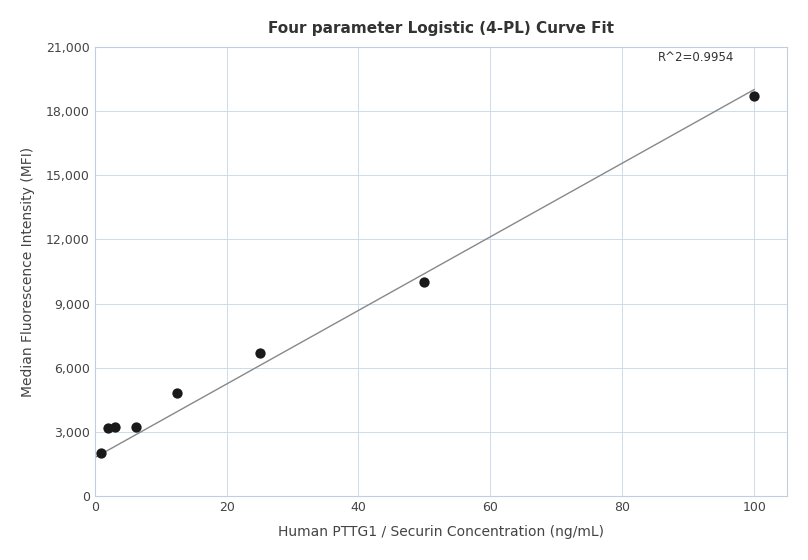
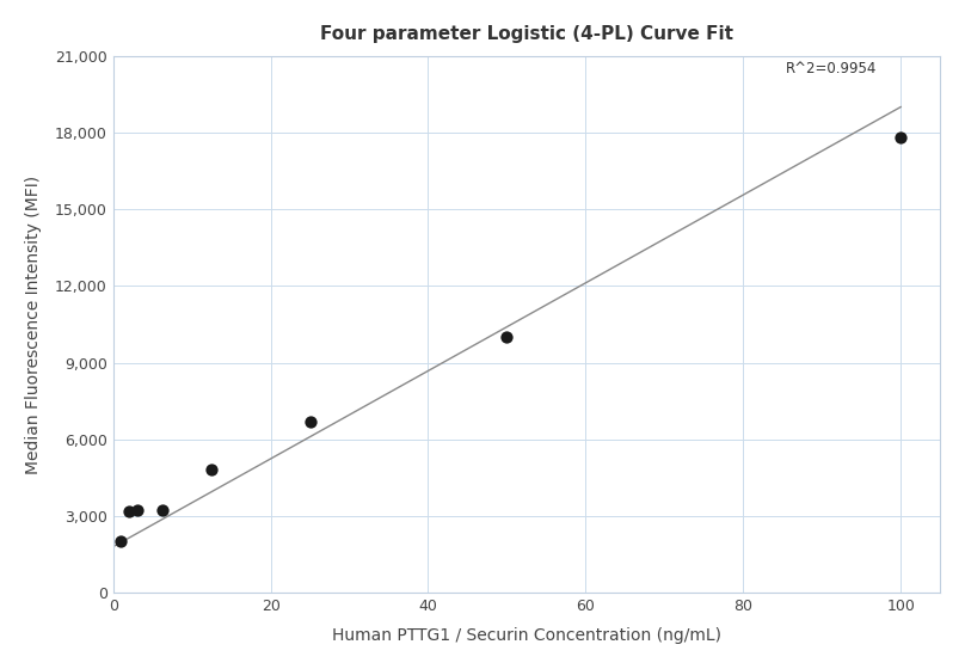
100: 18,700 -> 17,800
